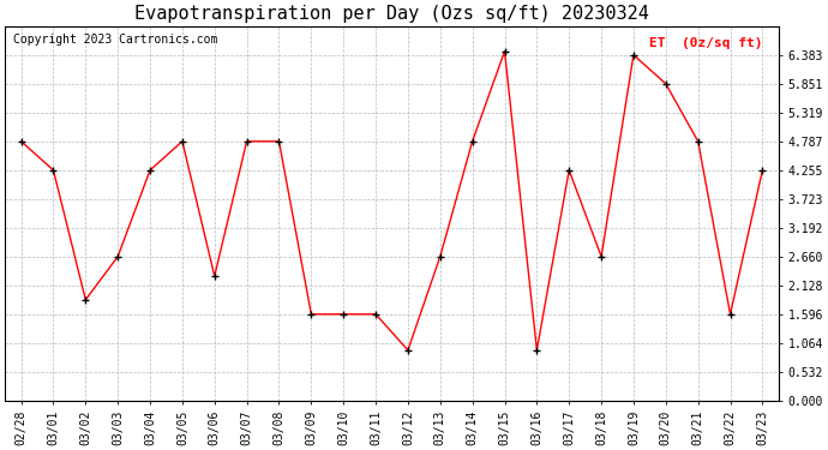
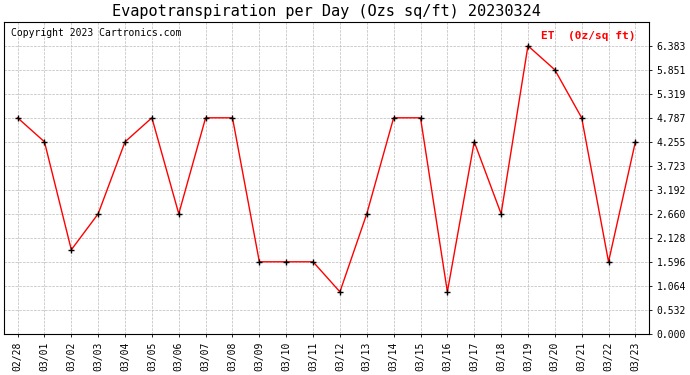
03/06: 2.30 -> 2.66
03/15: 6.45 -> 4.79
